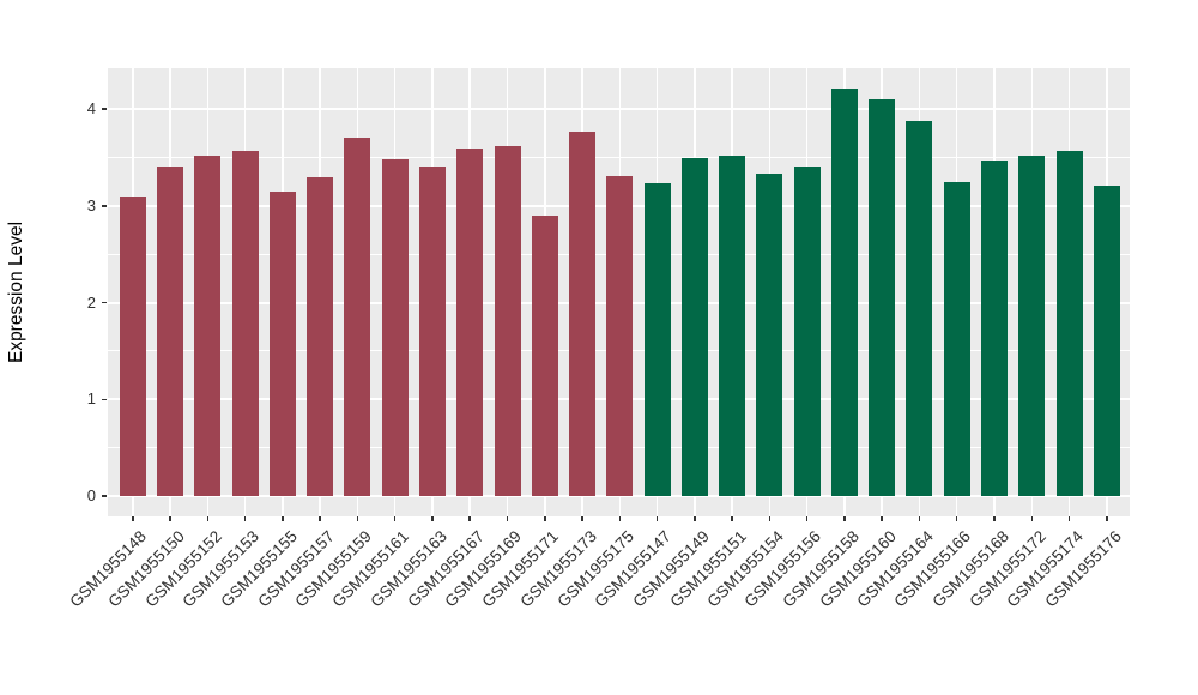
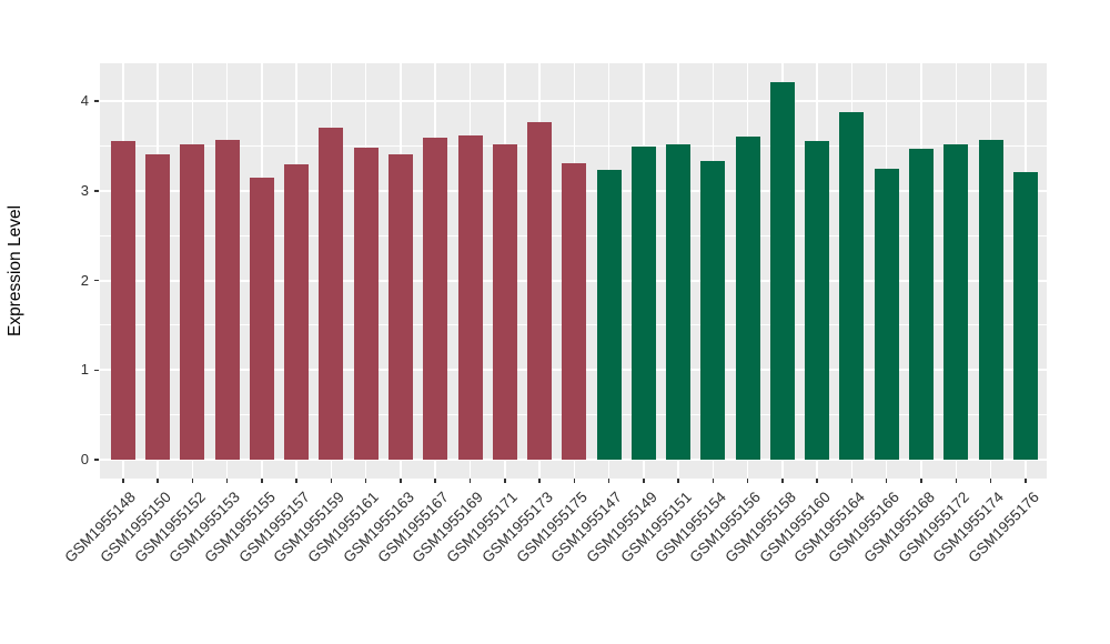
GSM1955148: 3.1 -> 3.6
GSM1955171: 2.9 -> 3.5
GSM1955156: 3.4 -> 3.6
GSM1955160: 4.1 -> 3.5
